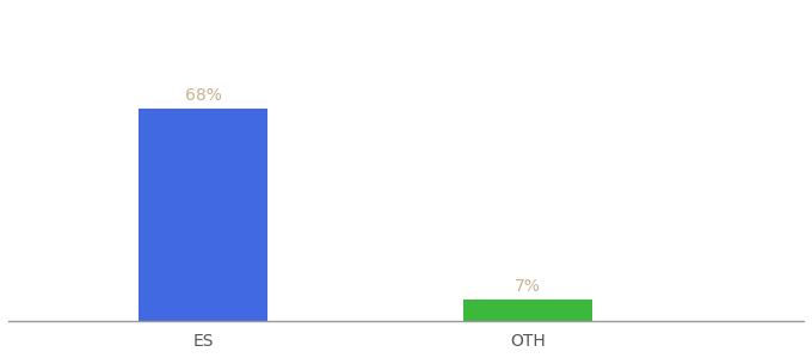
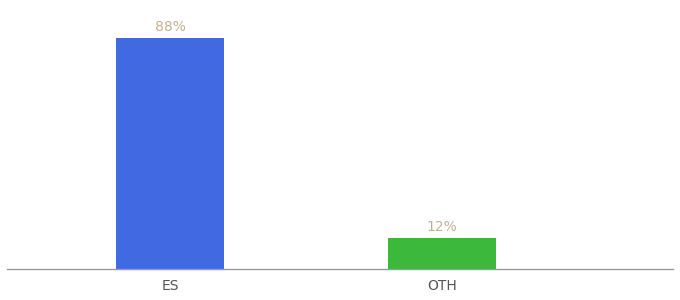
ES: 68% -> 88%
OTH: 7% -> 12%
